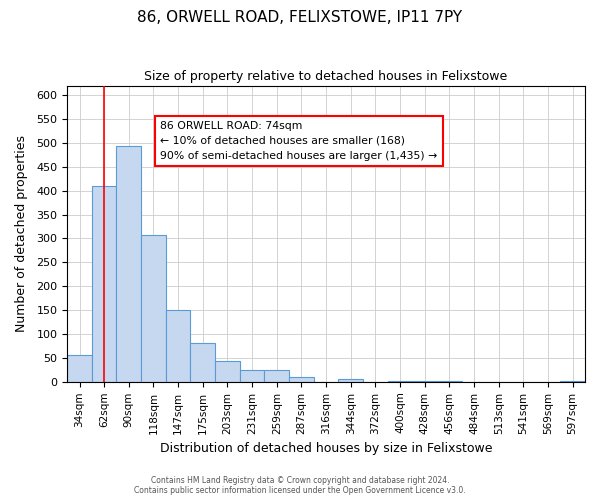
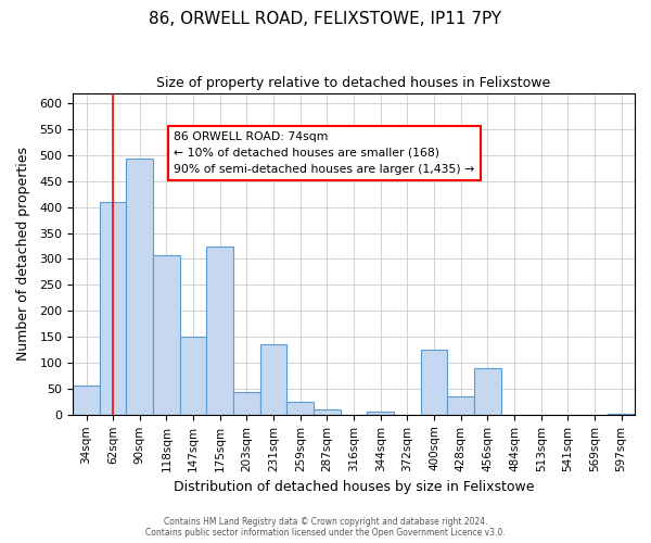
175sqm: 82 -> 325
231sqm: 25 -> 135
400sqm: 2 -> 125
428sqm: 2 -> 35
456sqm: 1 -> 90
